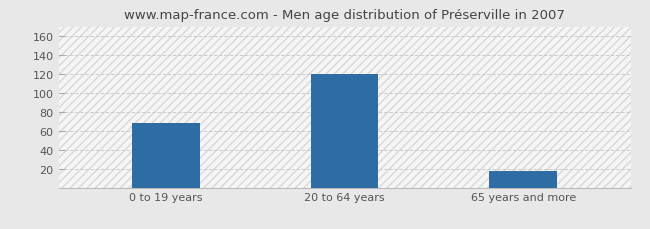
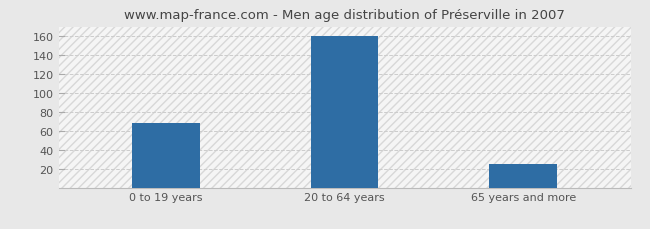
20 to 64 years: 120 -> 160
65 years and more: 18 -> 25
